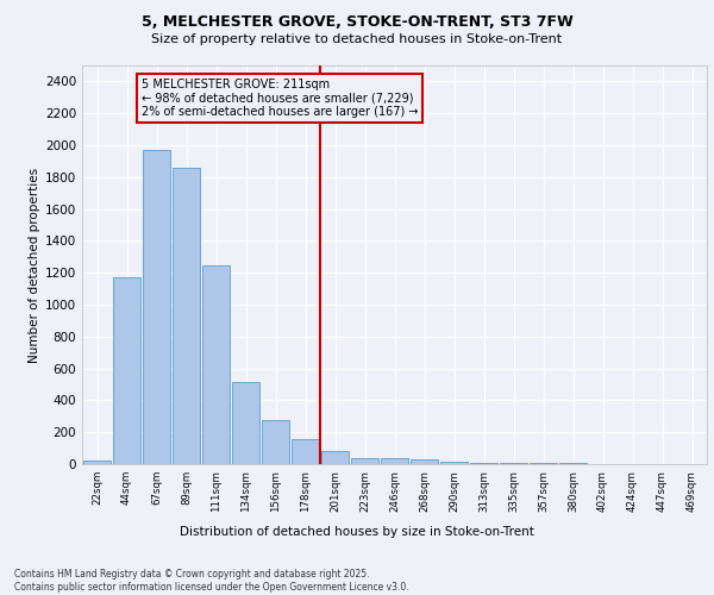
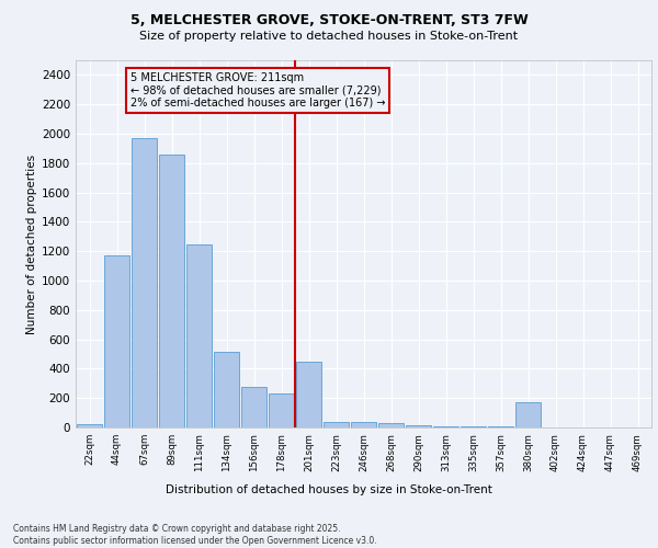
178sqm: 160 -> 230
201sqm: 80 -> 450
380sqm: 0 -> 170
